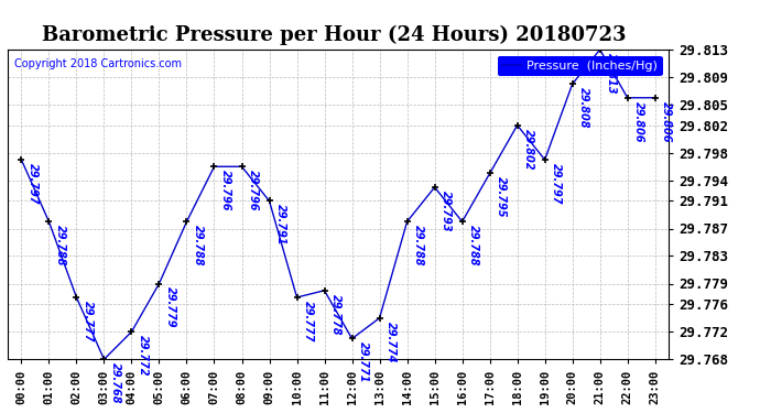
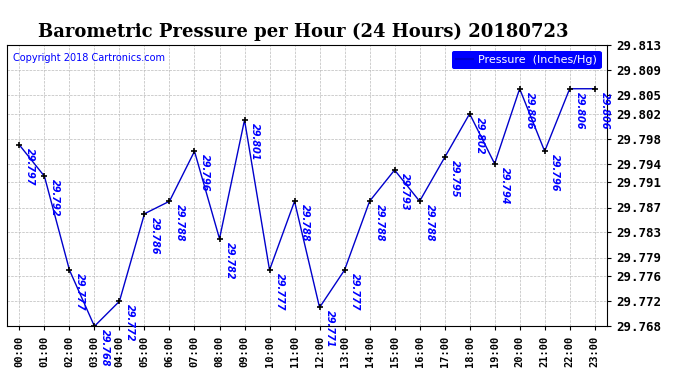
01:00: 29.788 -> 29.792
05:00: 29.779 -> 29.786
08:00: 29.796 -> 29.782
09:00: 29.791 -> 29.801
11:00: 29.778 -> 29.788
13:00: 29.774 -> 29.777
19:00: 29.797 -> 29.794
20:00: 29.808 -> 29.806
21:00: 29.813 -> 29.796
